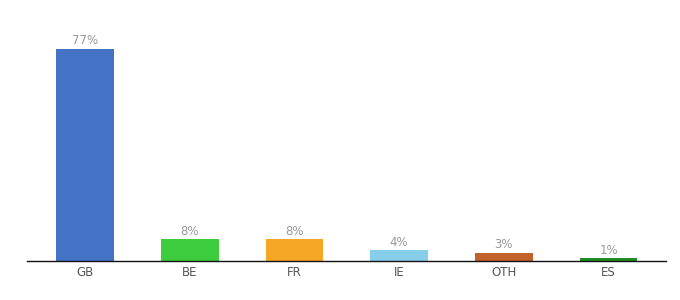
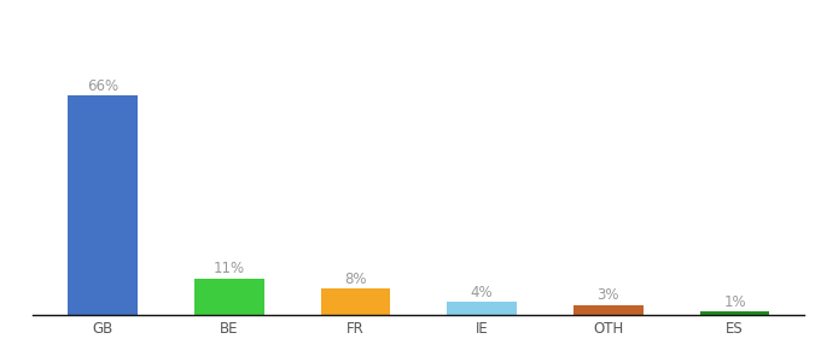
GB: 77% -> 66%
BE: 8% -> 11%
